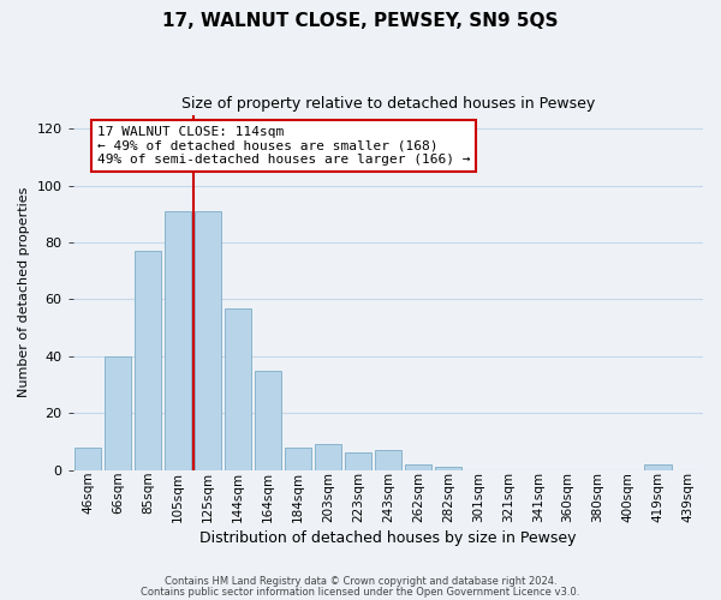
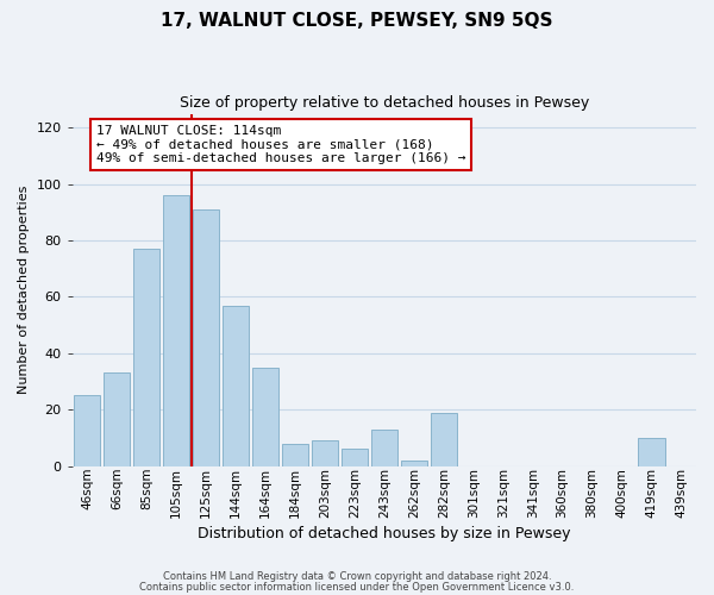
46sqm: 8 -> 25
66sqm: 40 -> 33
105sqm: 91 -> 96
243sqm: 7 -> 13
282sqm: 1 -> 19
419sqm: 2 -> 10
